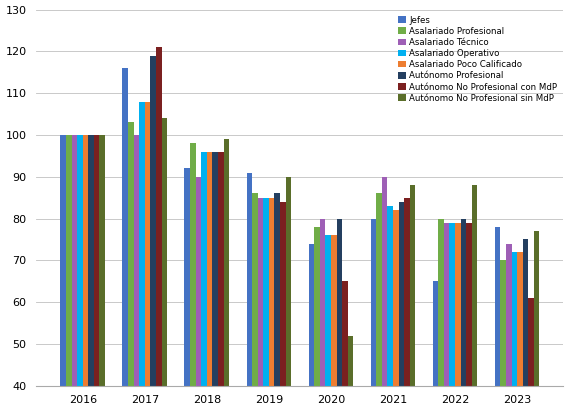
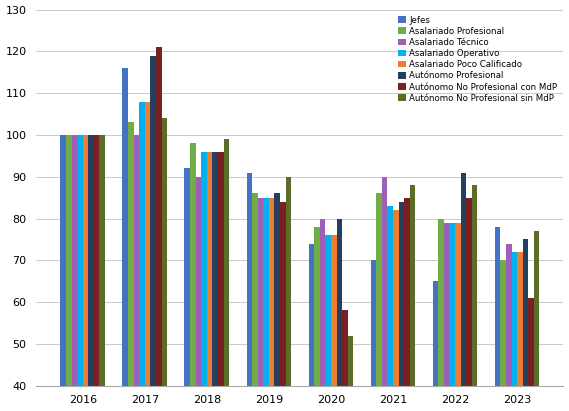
Autónomo No Profesional con MdP/2020: 65 -> 58
Jefes/2021: 80 -> 70
Autónomo Profesional/2022: 80 -> 91
Autónomo No Profesional con MdP/2022: 79 -> 85
